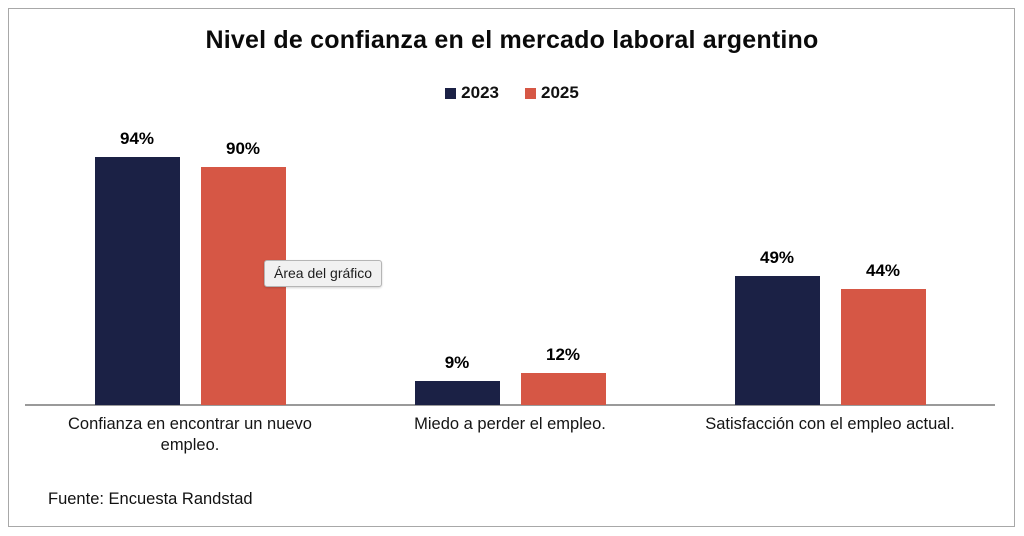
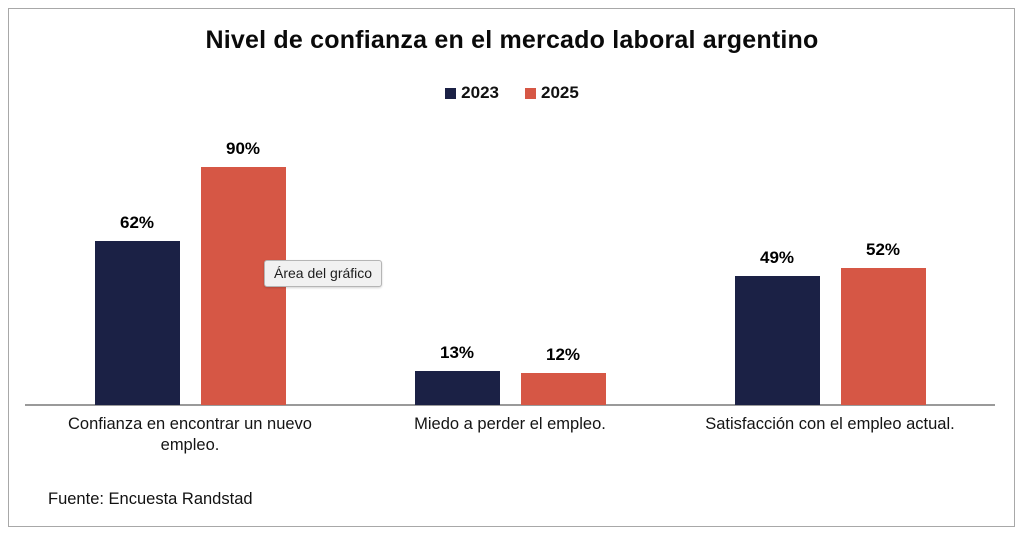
2023/Confianza en encontrar un nuevo empleo.: 94% -> 62%
2023/Miedo a perder el empleo.: 9% -> 13%
2025/Satisfacción con el empleo actual.: 44% -> 52%
